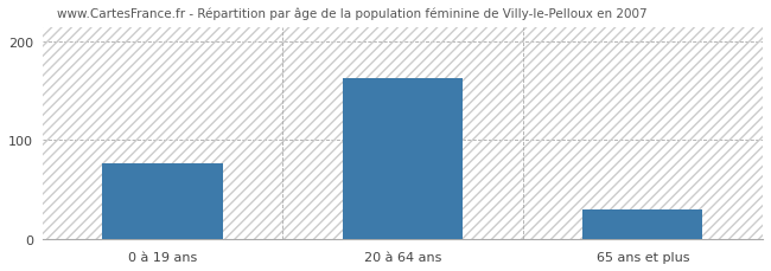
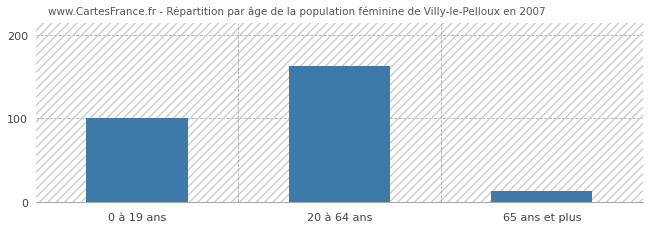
0 à 19 ans: 76 -> 100
65 ans et plus: 30 -> 13
